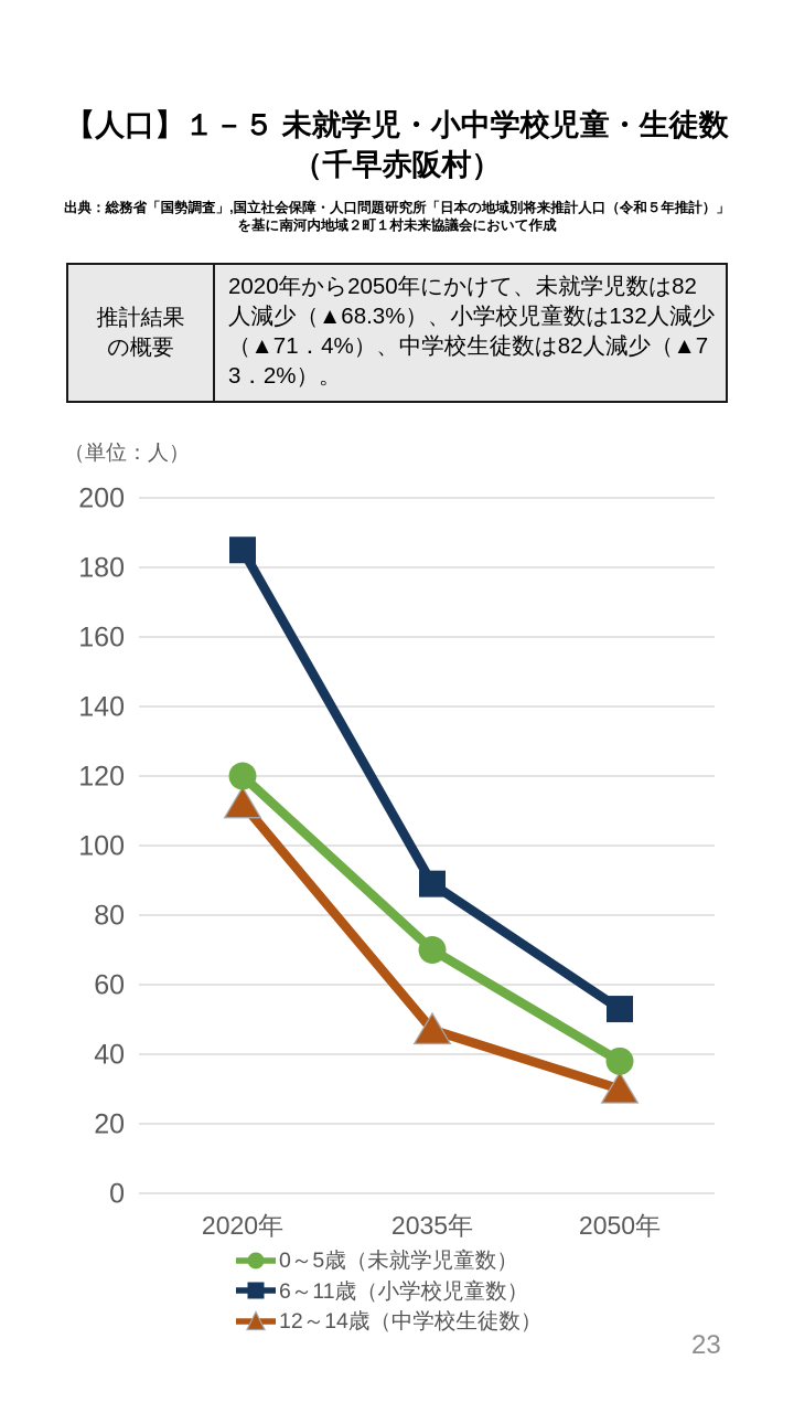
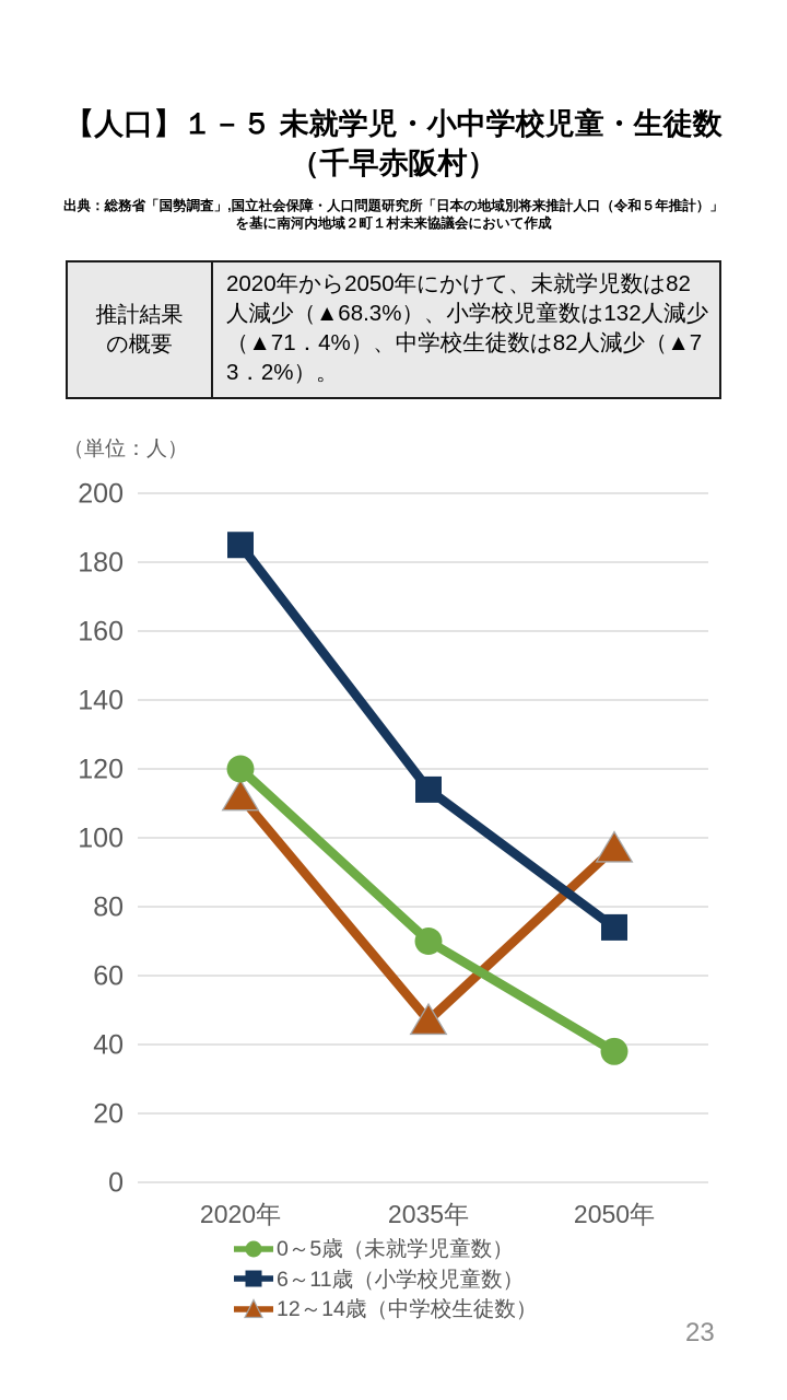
6～11歳（小学校児童数）/2035年: 89 -> 114
6～11歳（小学校児童数）/2050年: 53 -> 74
12～14歳（中学校生徒数）/2050年: 30 -> 97
